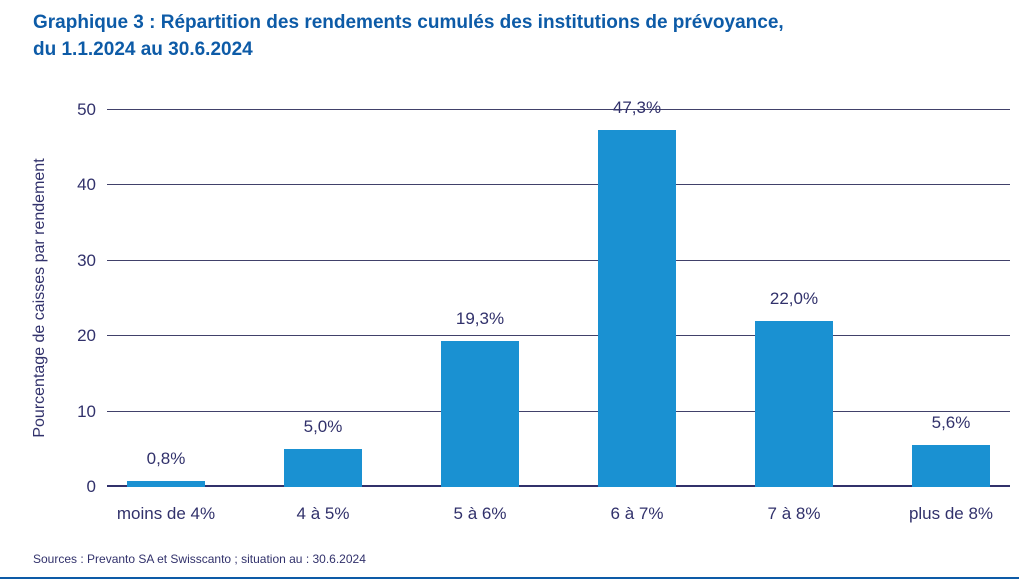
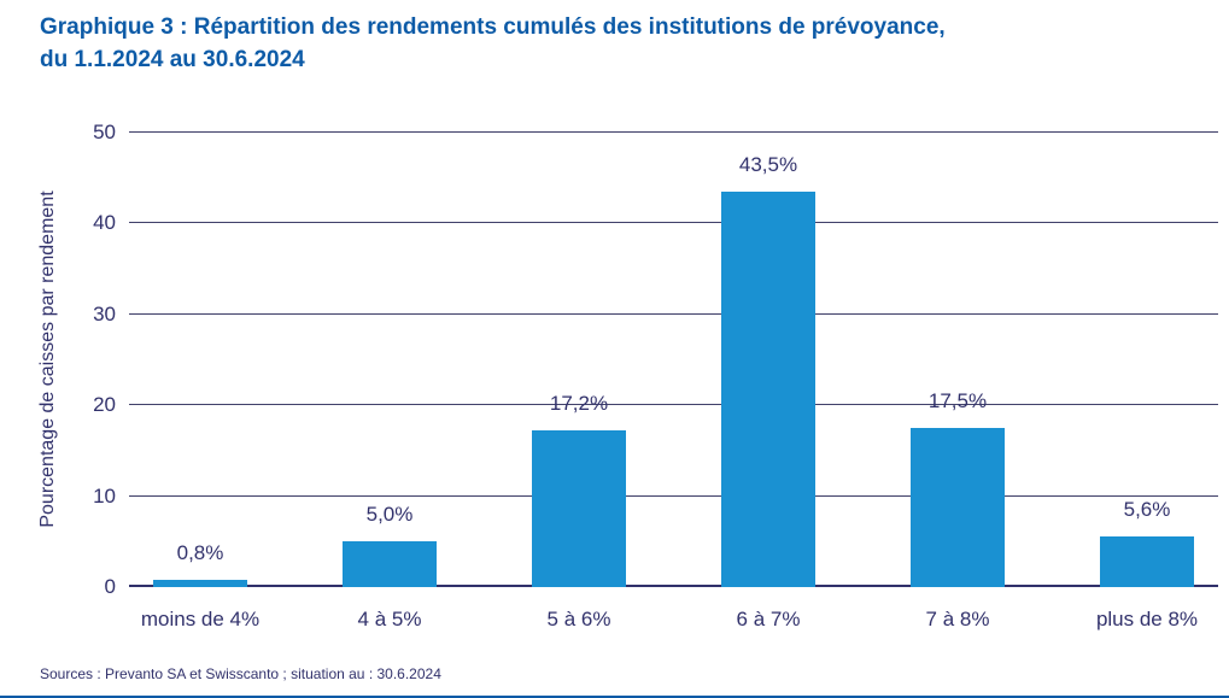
5 à 6%: 19,3% -> 17,2%
6 à 7%: 47,3% -> 43,5%
7 à 8%: 22,0% -> 17,5%
